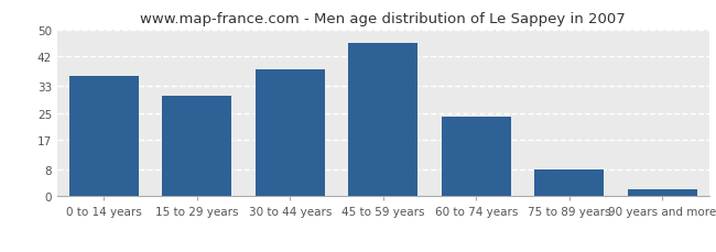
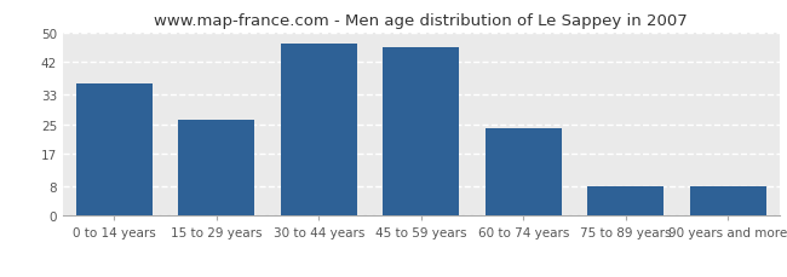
15 to 29 years: 30 -> 26
30 to 44 years: 38 -> 47
90 years and more: 2 -> 8
